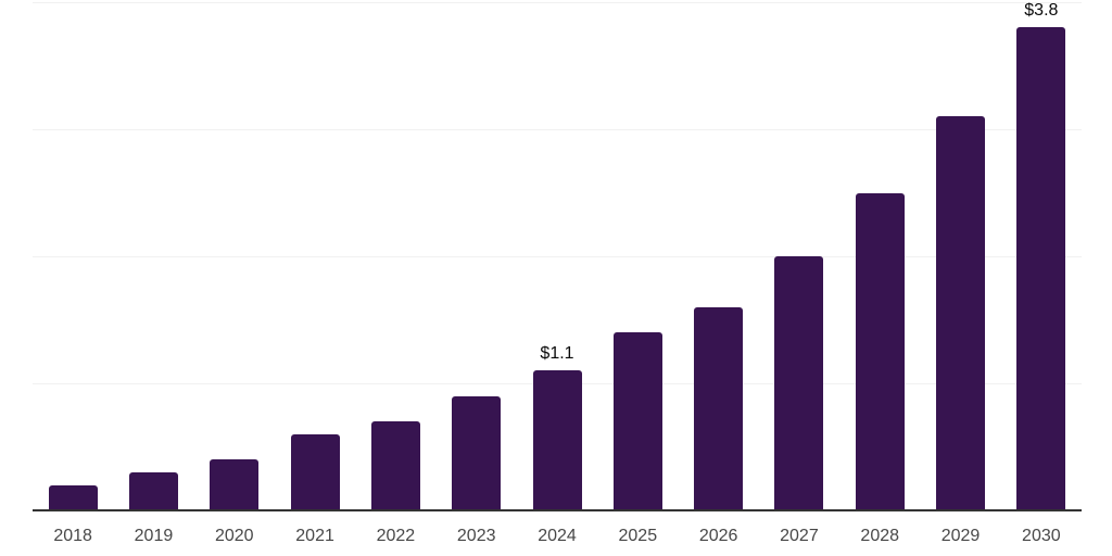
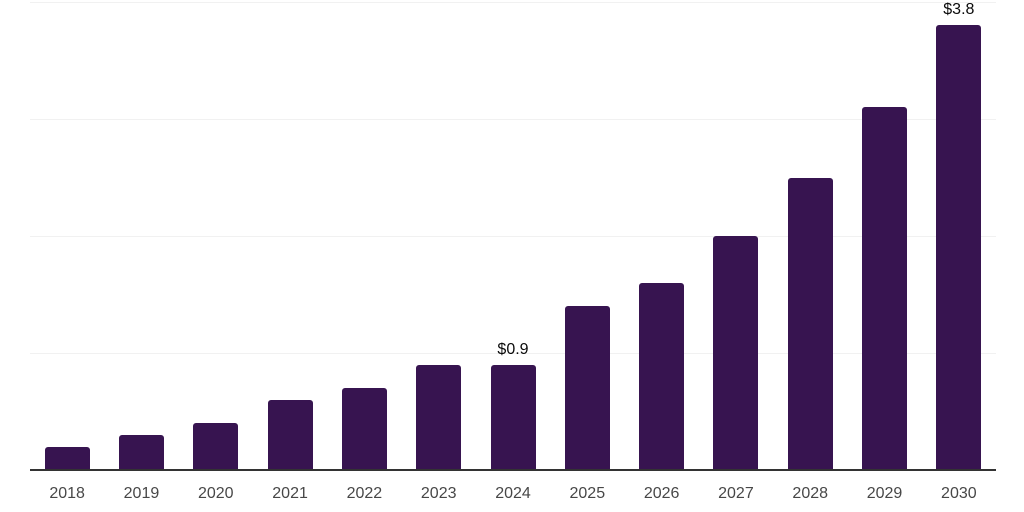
2024: $1.1 -> $0.9
